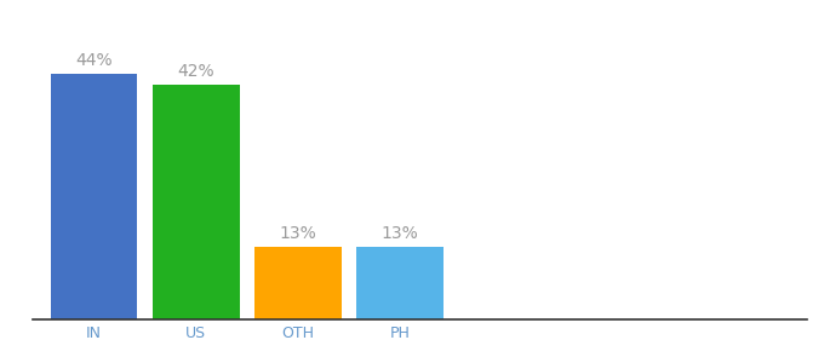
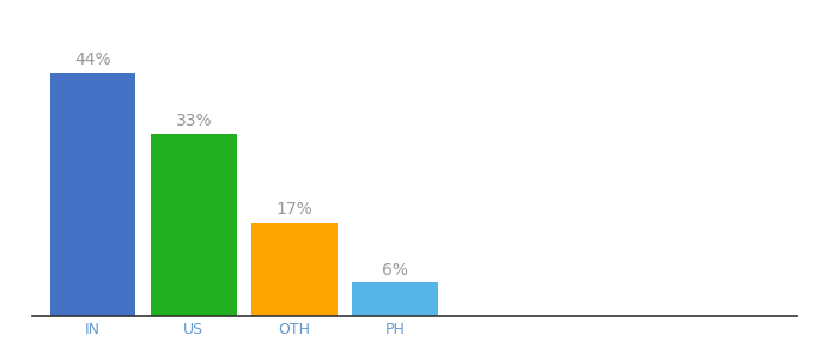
US: 42% -> 33%
OTH: 13% -> 17%
PH: 13% -> 6%
